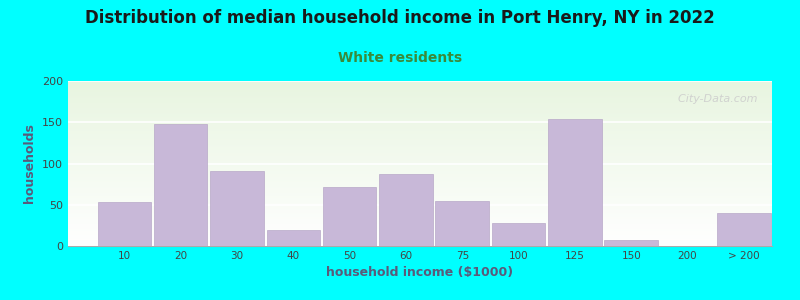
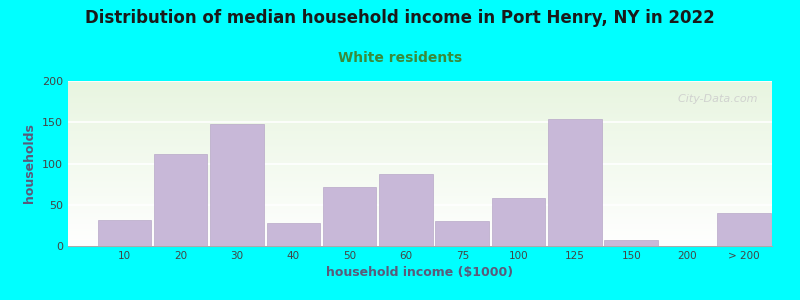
10: 53 -> 32
20: 148 -> 112
30: 91 -> 148
40: 20 -> 28
75: 55 -> 30
100: 28 -> 58
